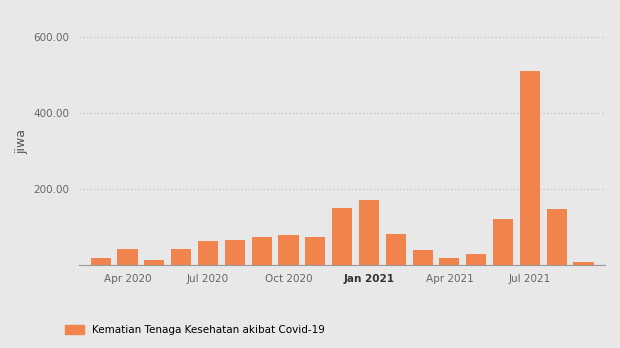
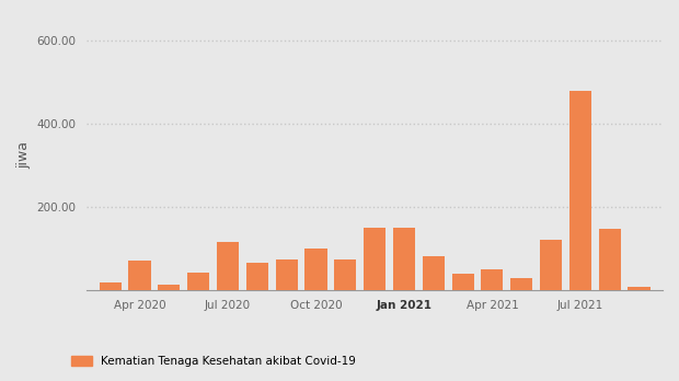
Apr 2020: 42 -> 70
Jul 2020: 62 -> 115
Oct 2020: 78 -> 100
Jan 2021: 170 -> 150
Apr 2021: 17 -> 50
Jul 2021: 510 -> 480
